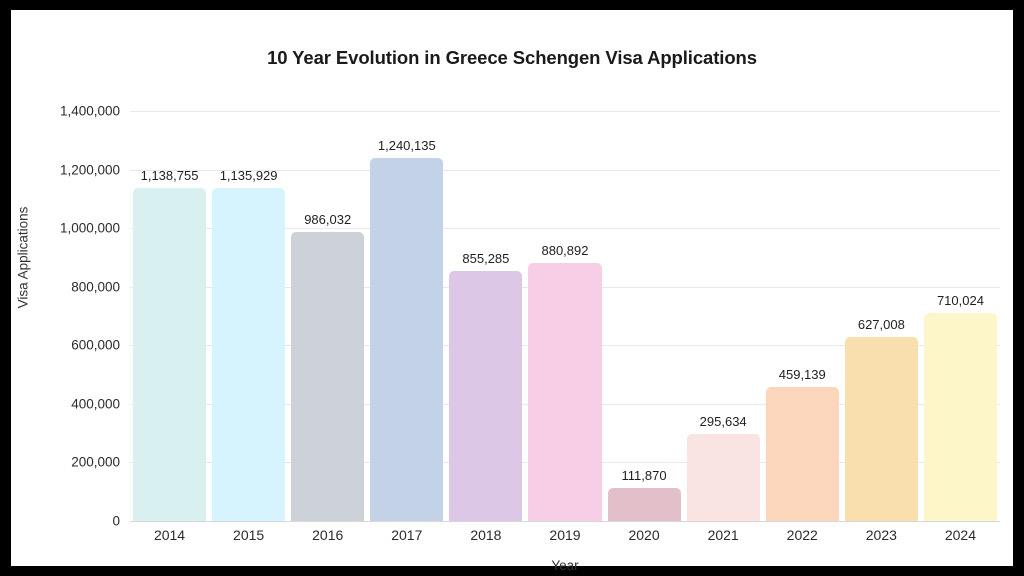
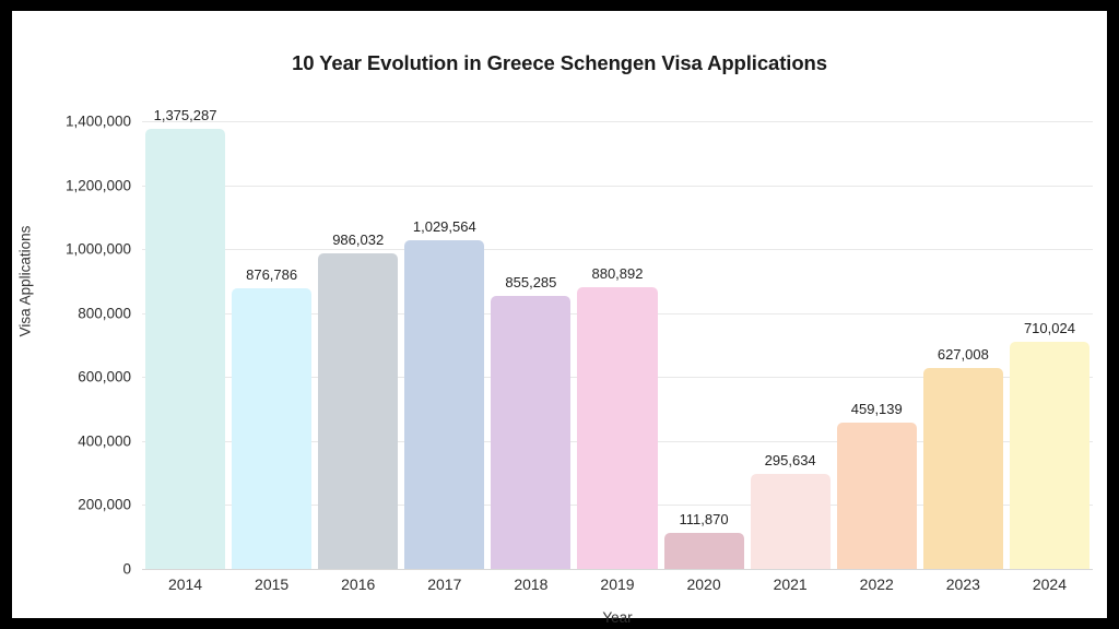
2014: 1,138,755 -> 1,375,287
2015: 1,135,929 -> 876,786
2017: 1,240,135 -> 1,029,564
